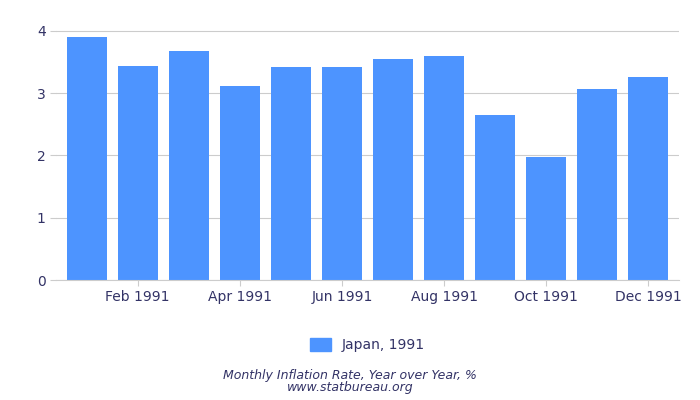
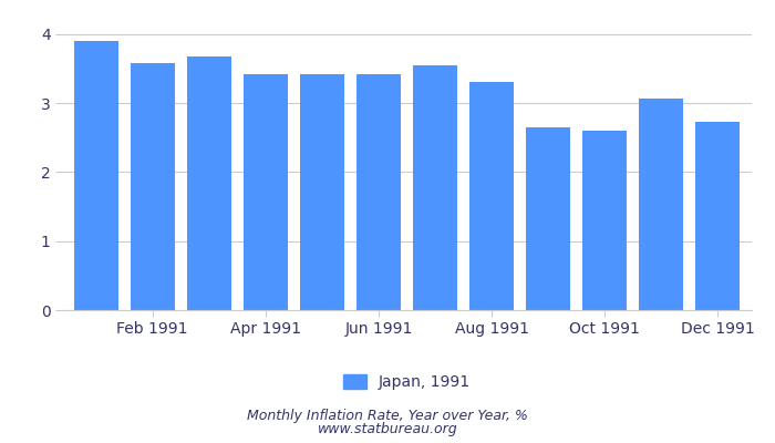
Feb 1991: 3.44 -> 3.57
Apr 1991: 3.12 -> 3.42
Aug 1991: 3.60 -> 3.30
Oct 1991: 1.98 -> 2.60
Dec 1991: 3.26 -> 2.73
